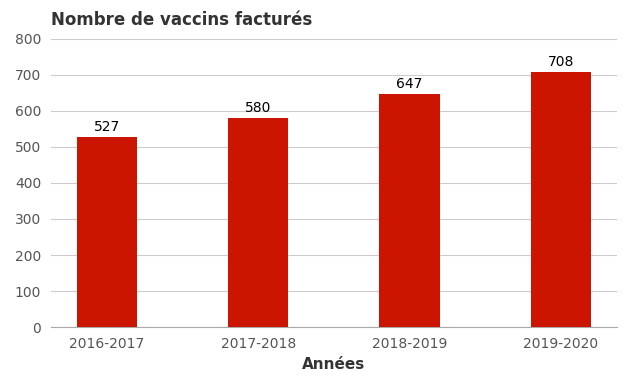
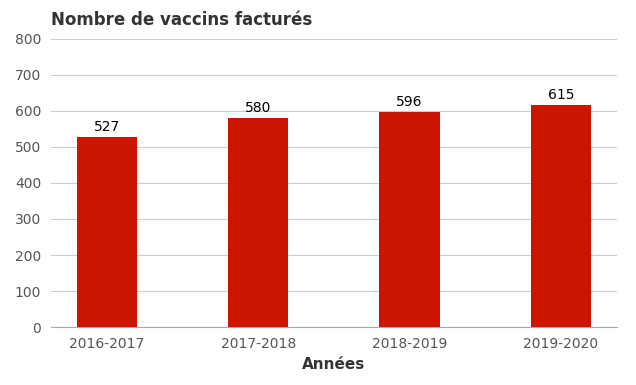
2018-2019: 647 -> 596
2019-2020: 708 -> 615
